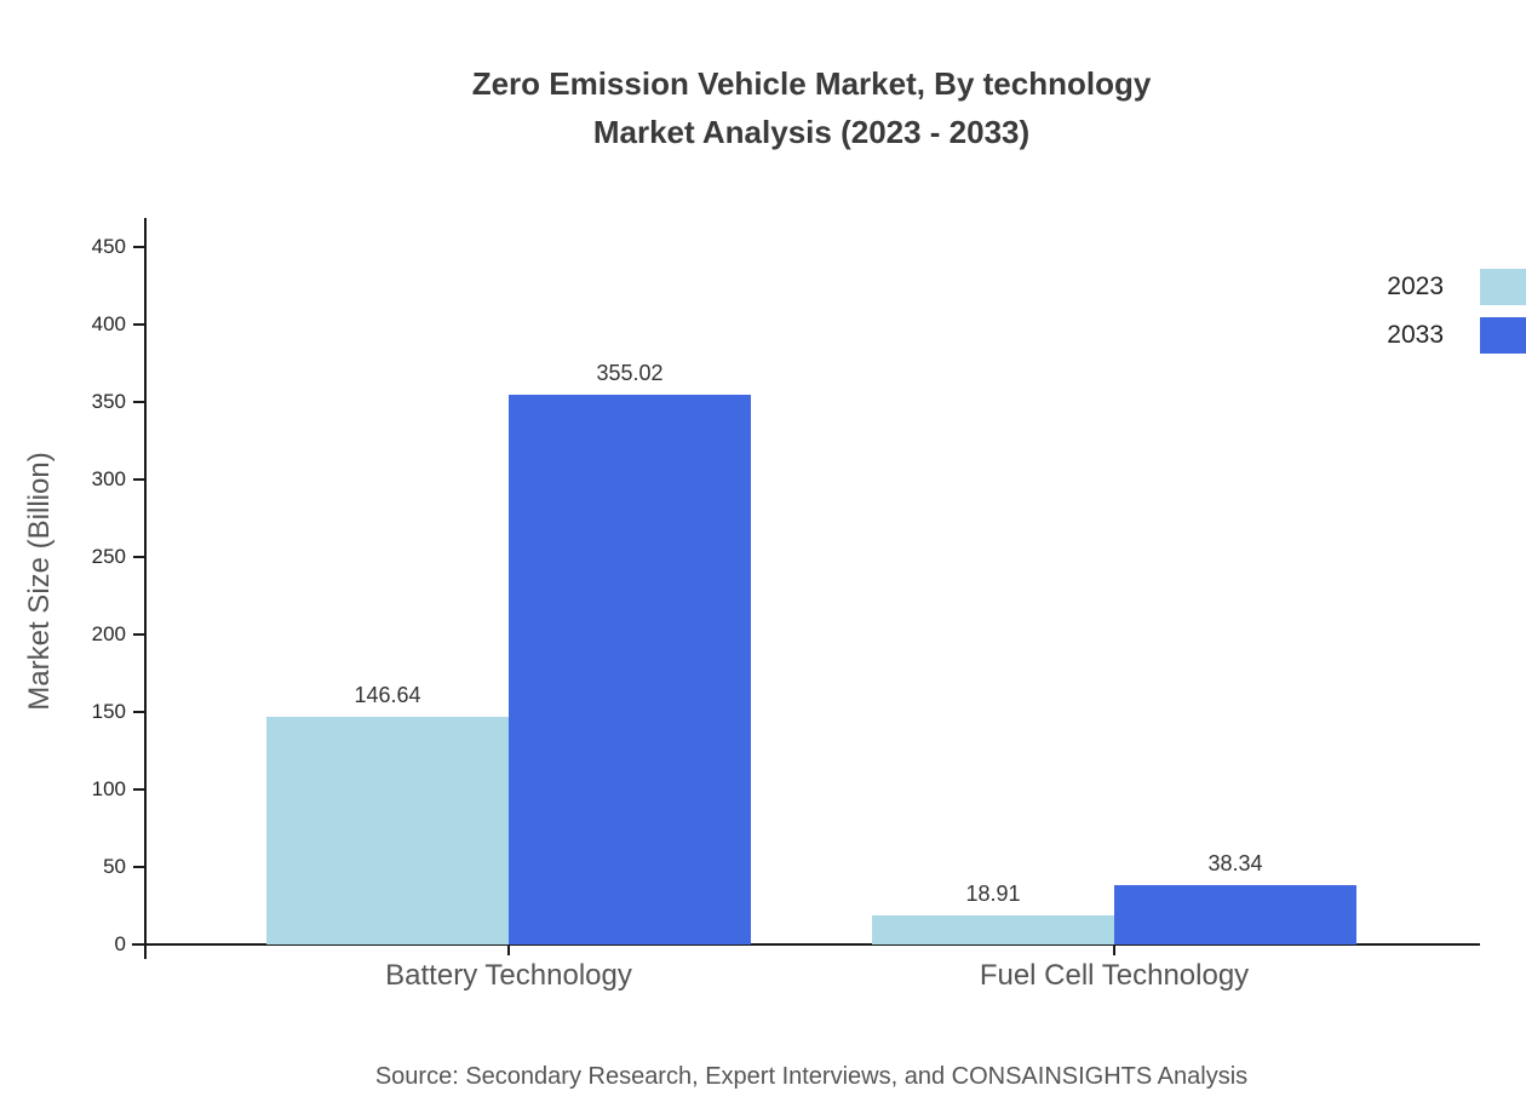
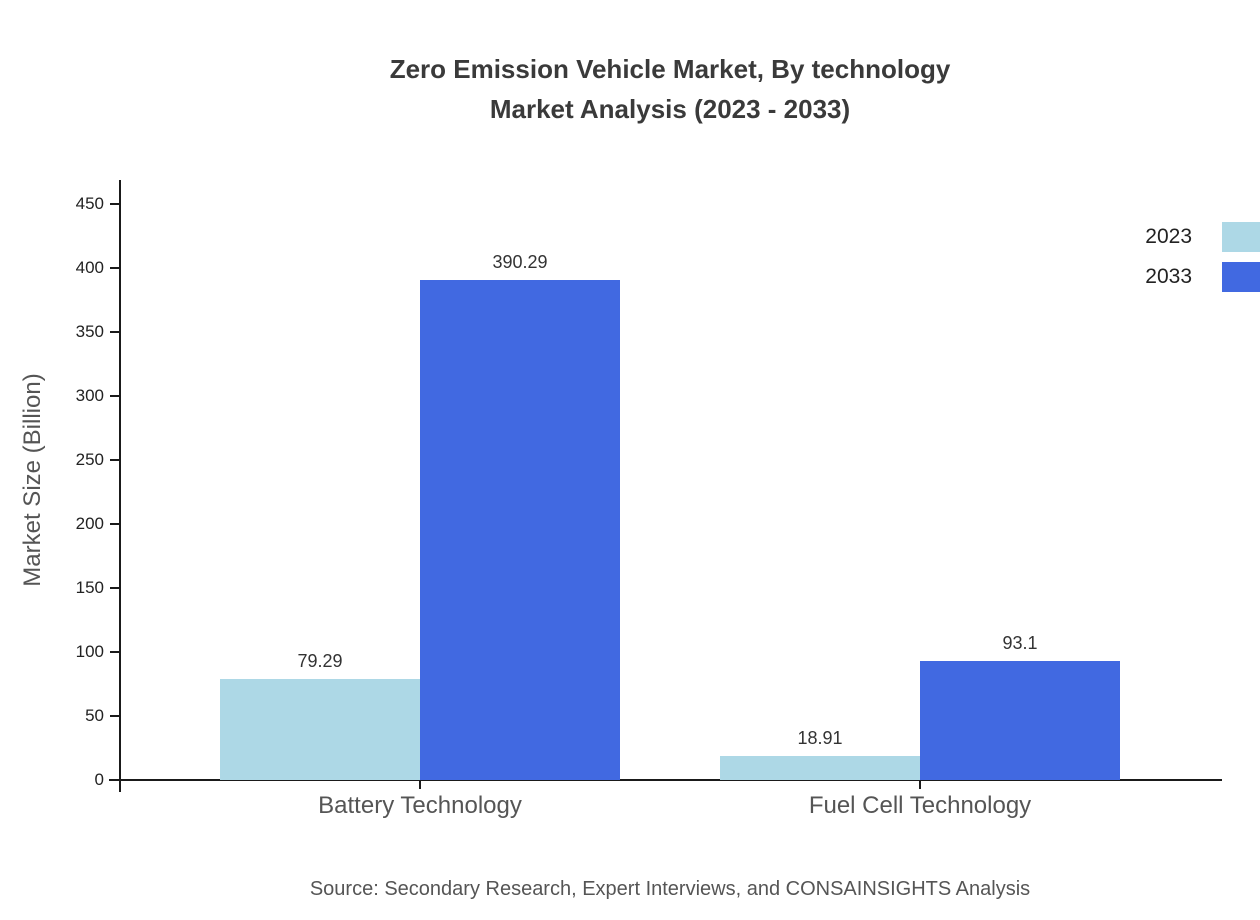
2023/Battery Technology: 146.64 -> 79.29
2033/Battery Technology: 355.02 -> 390.29
2033/Fuel Cell Technology: 38.34 -> 93.1
